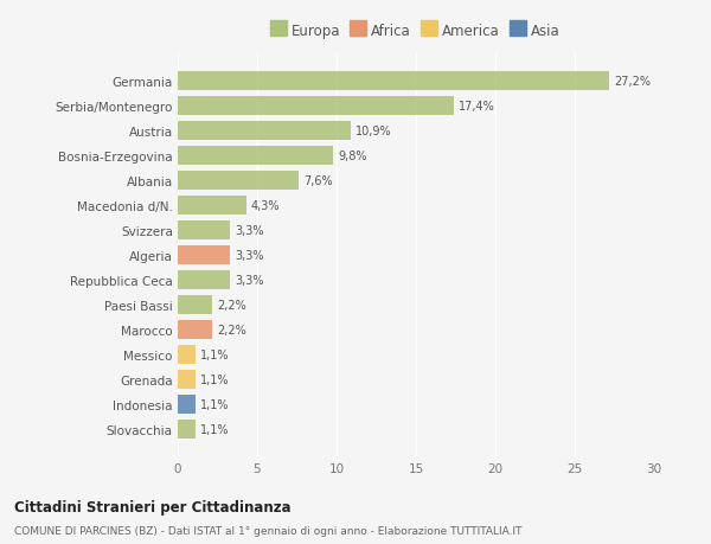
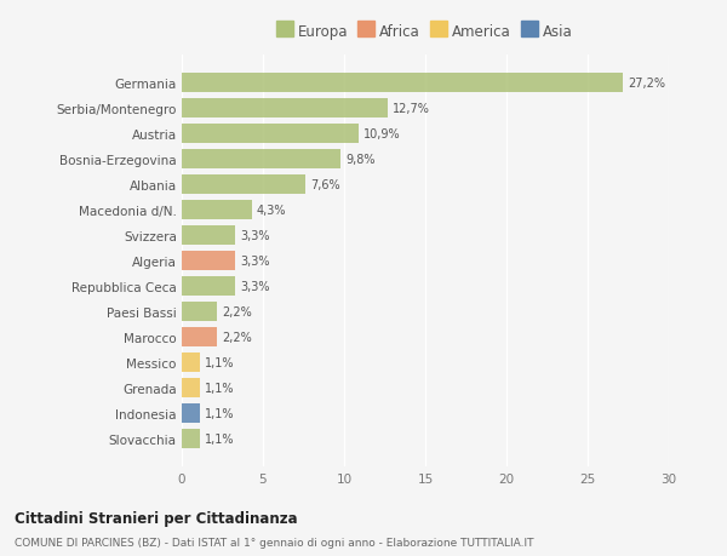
Serbia/Montenegro: 17,4% -> 12,7%
